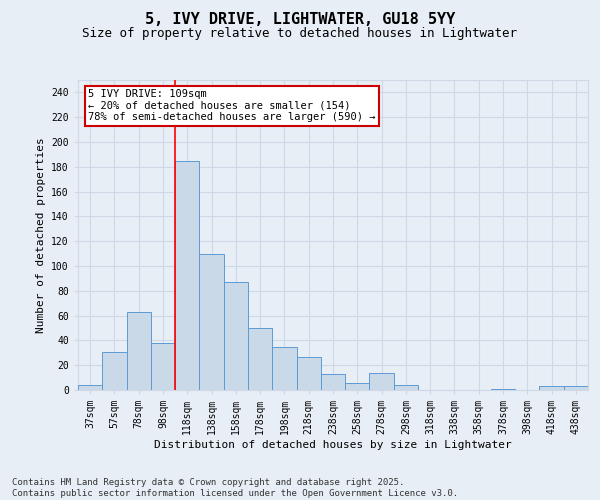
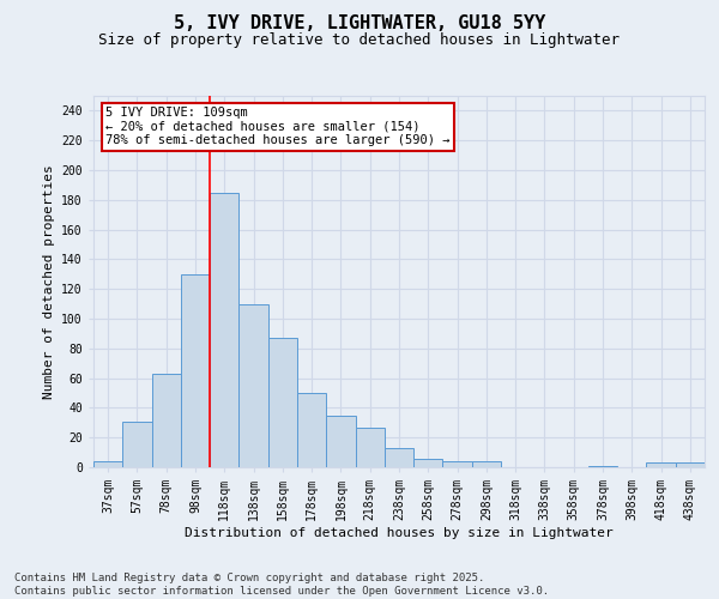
98sqm: 38 -> 130
278sqm: 14 -> 4
